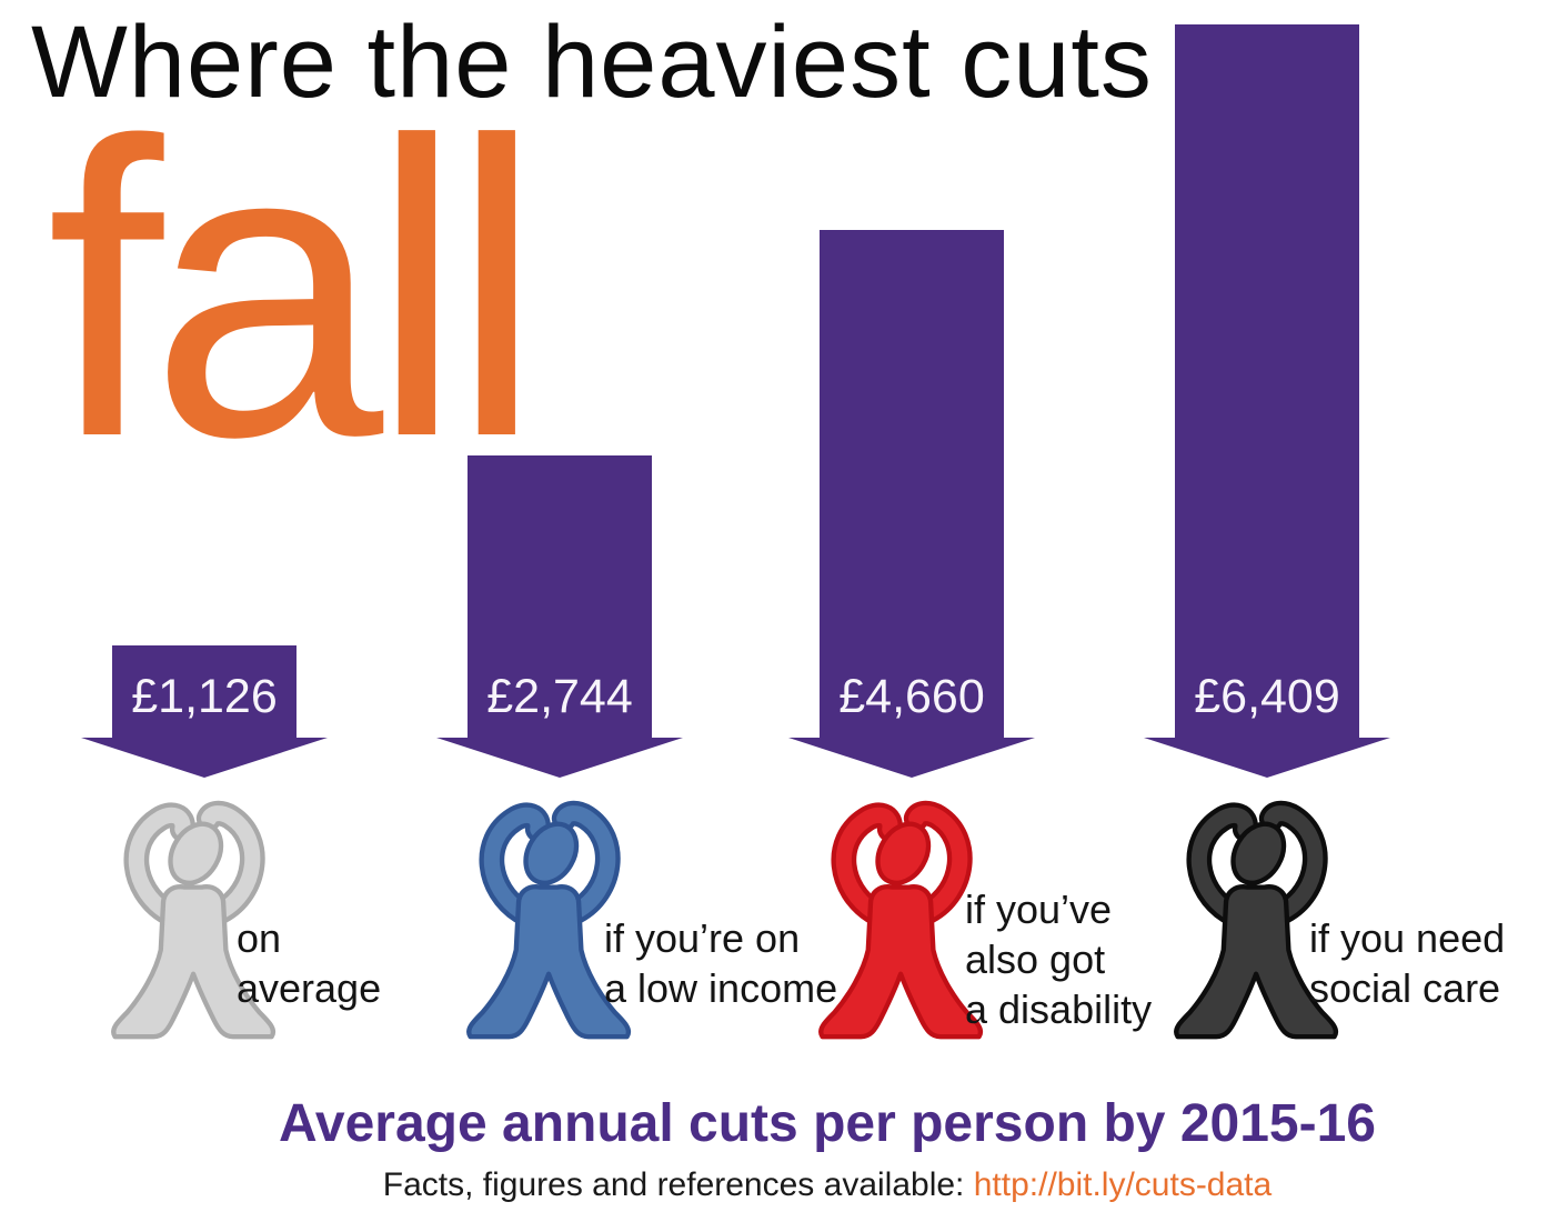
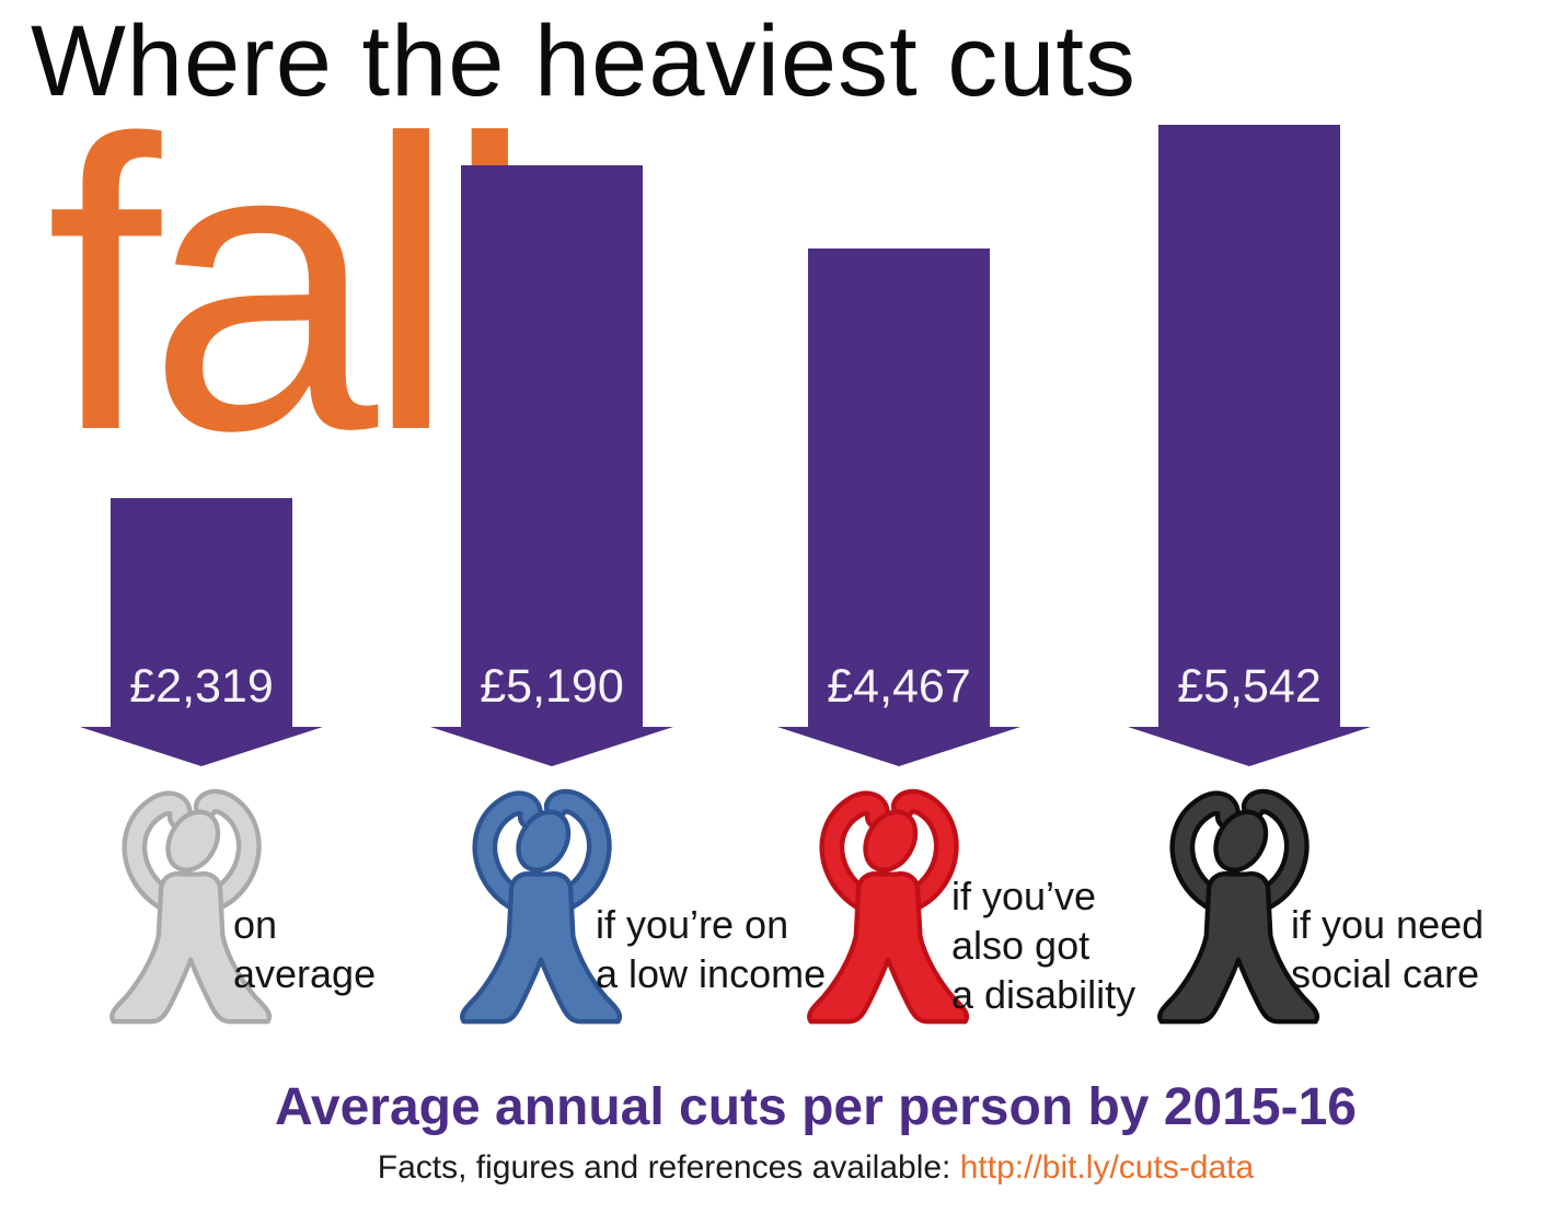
on average: £1,126 -> £2,319
if you’re on a low income: £2,744 -> £5,190
if you’ve also got a disability: £4,660 -> £4,467
if you need social care: £6,409 -> £5,542
